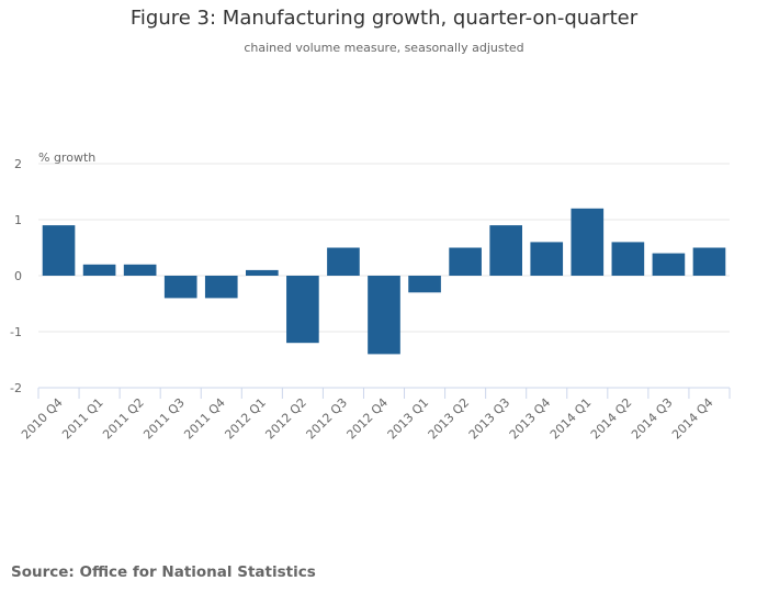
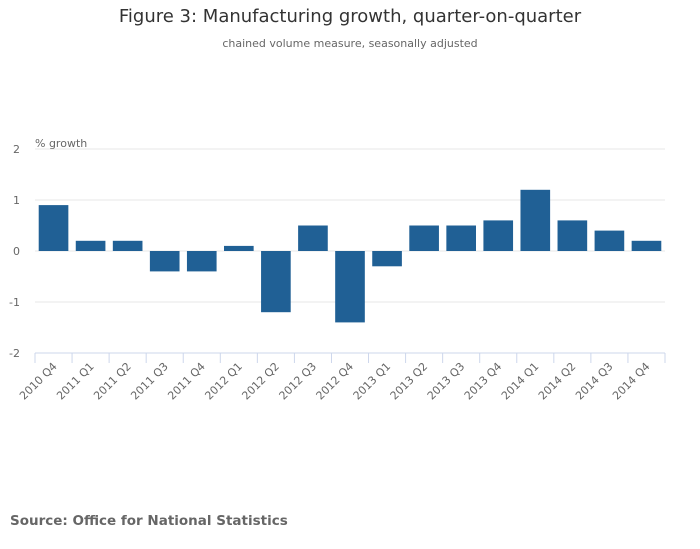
2013 Q3: 0.9 -> 0.5
2014 Q4: 0.5 -> 0.2
